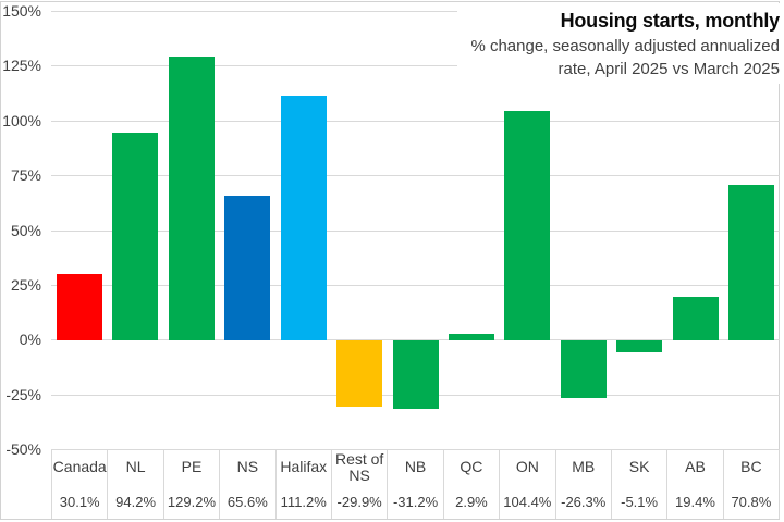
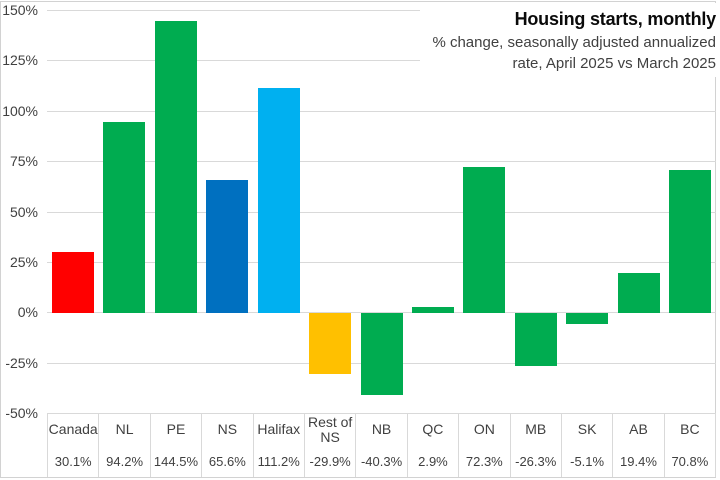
PE: 129.2% -> 144.5%
NB: -31.2% -> -40.3%
ON: 104.4% -> 72.3%
